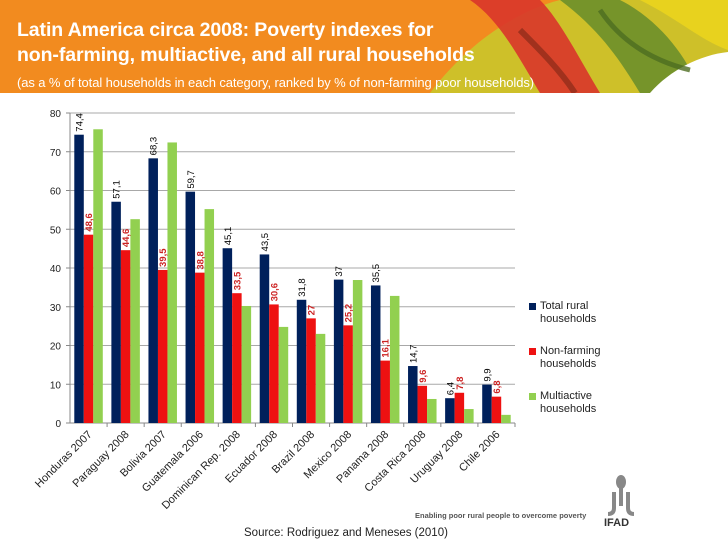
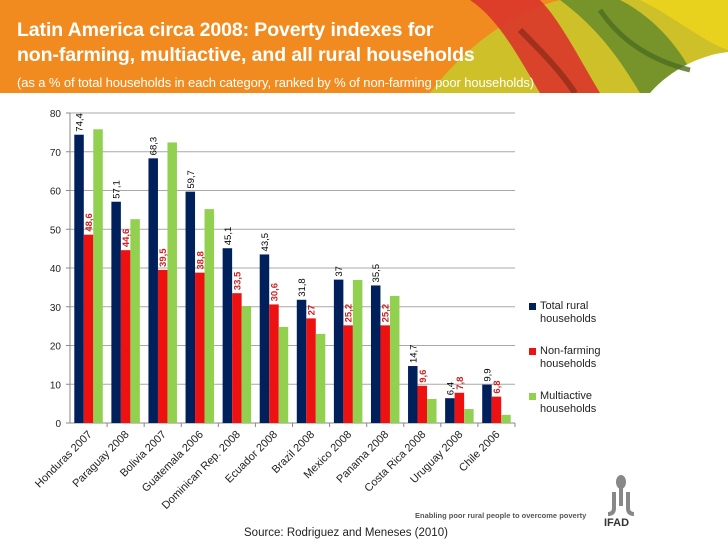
Non-farming households/Panama 2008: 16,1 -> 25,2
